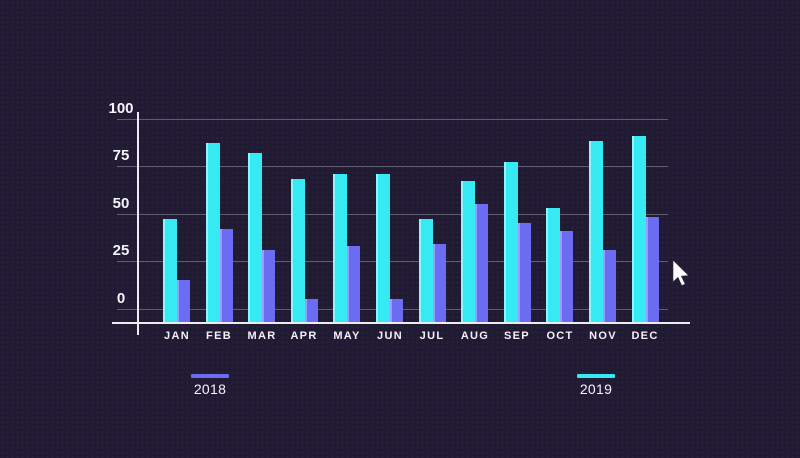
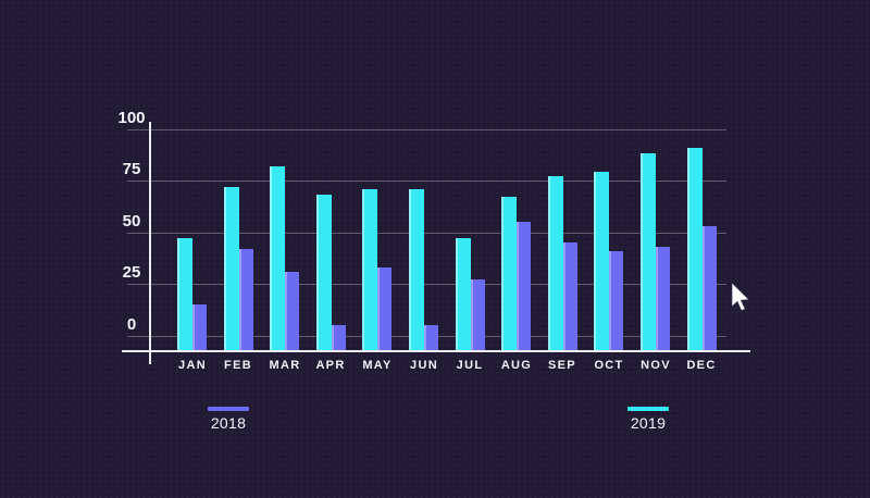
2019/FEB: 87 -> 72
2018/JUL: 34 -> 27
2019/OCT: 53 -> 79
2018/NOV: 31 -> 43
2018/DEC: 48 -> 53
